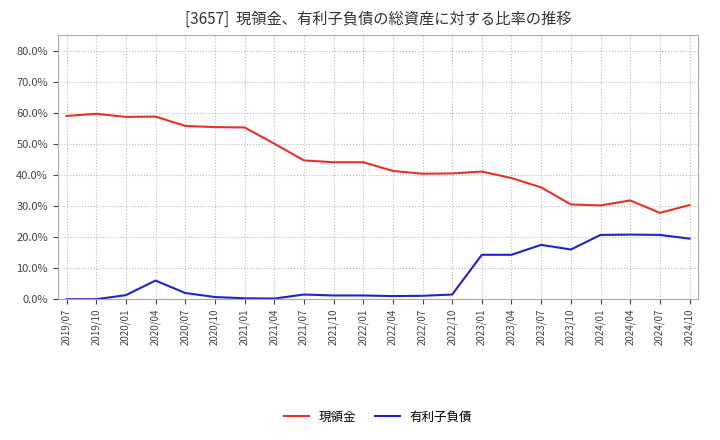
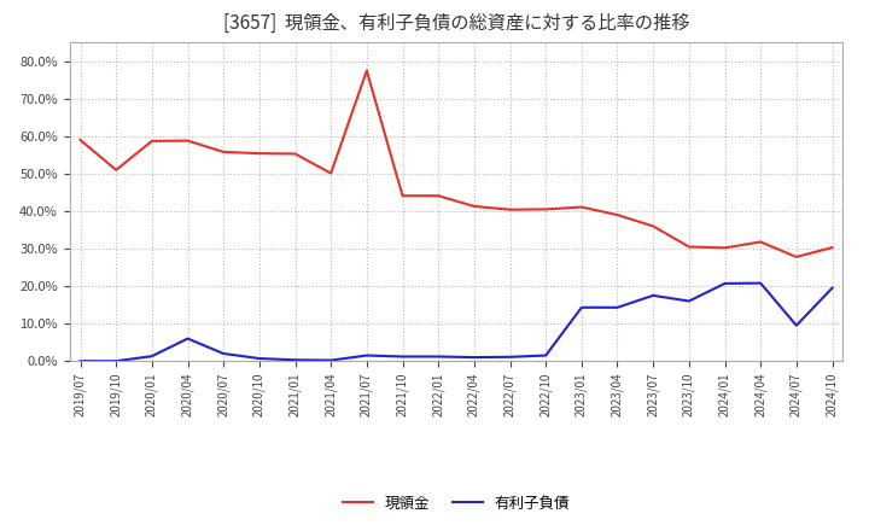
現領金/2019/10: 59.7% -> 51.0%
現領金/2021/07: 44.7% -> 77.5%
有利子負債/2024/07: 20.7% -> 9.5%
